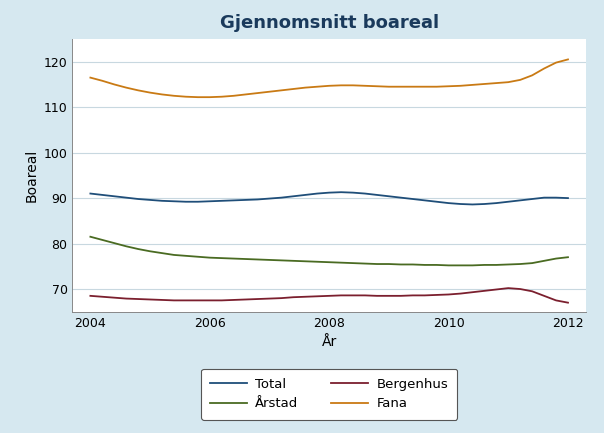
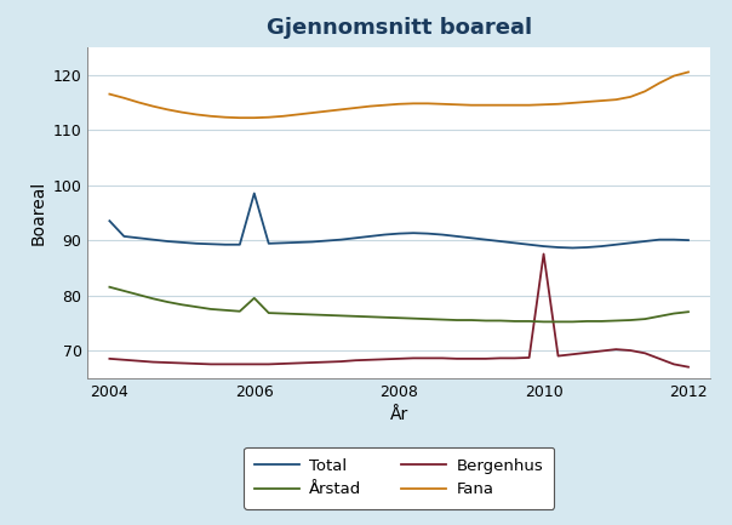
Total/2004: 91.0 -> 93.5
Total/2006: 89.3 -> 98.5
Årstad/2006: 76.9 -> 79.5
Bergenhus/2010: 68.8 -> 87.5
